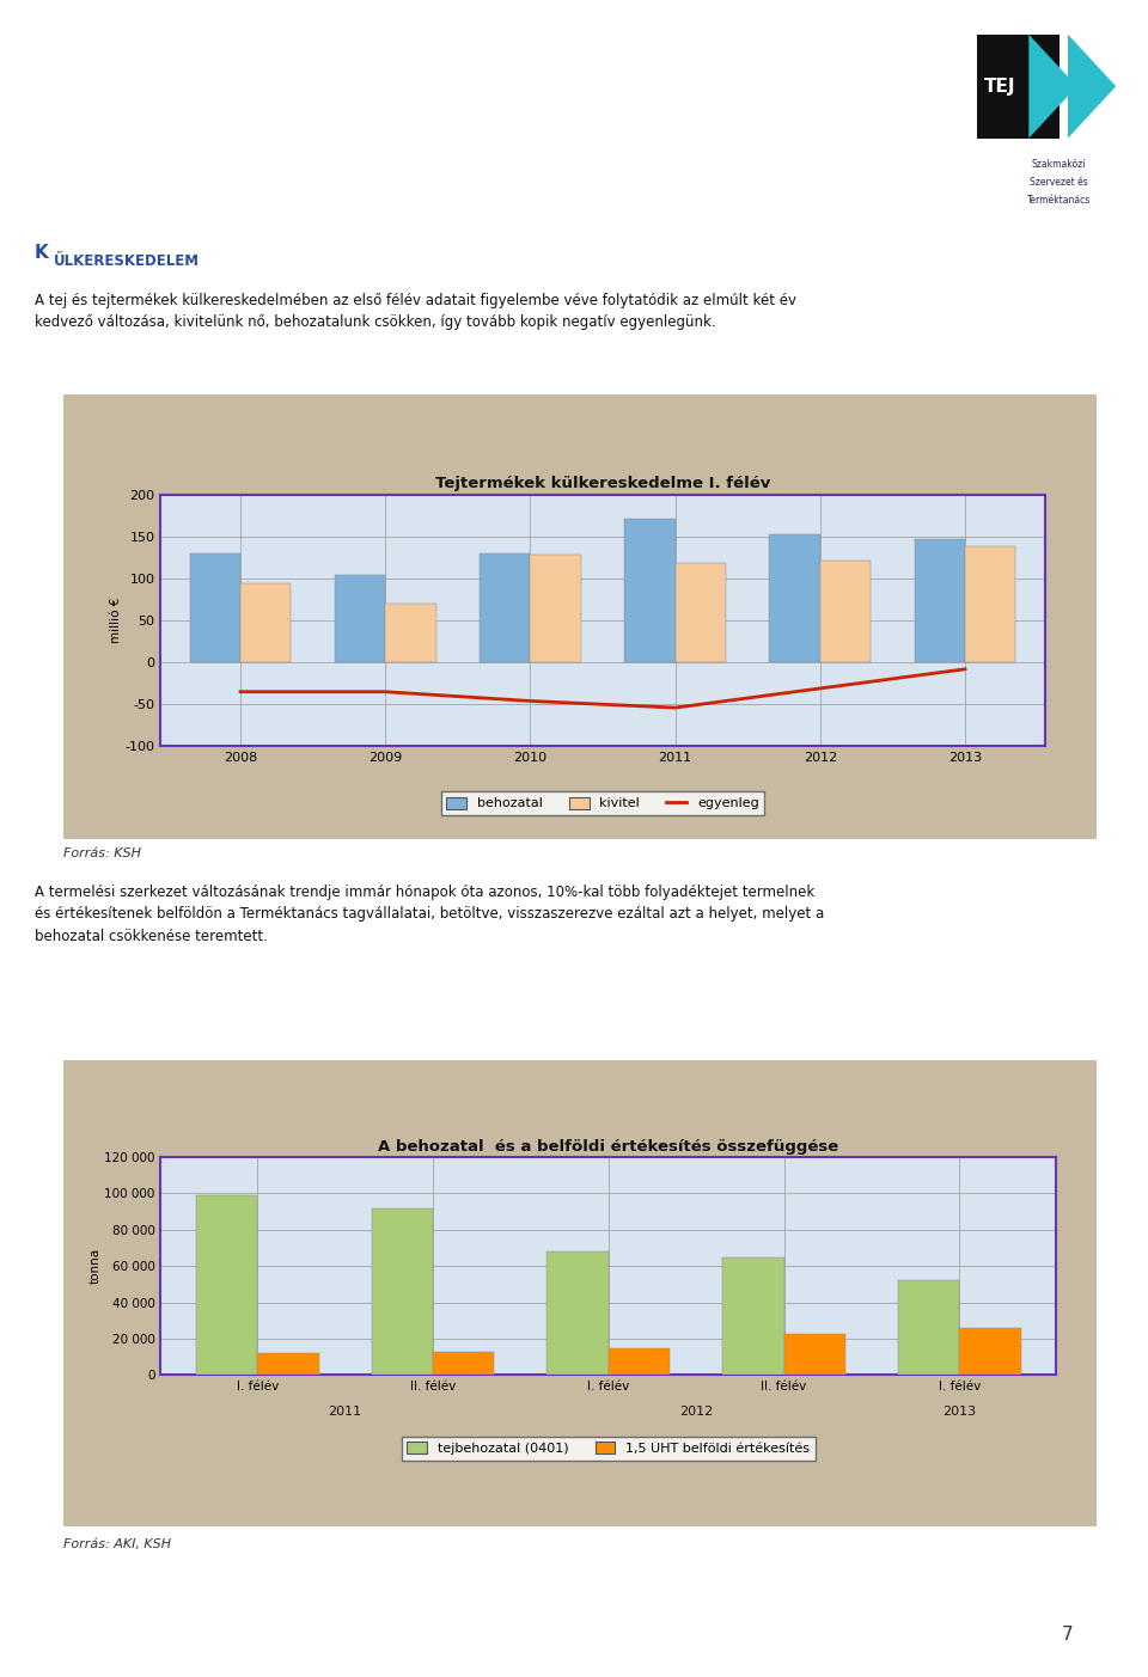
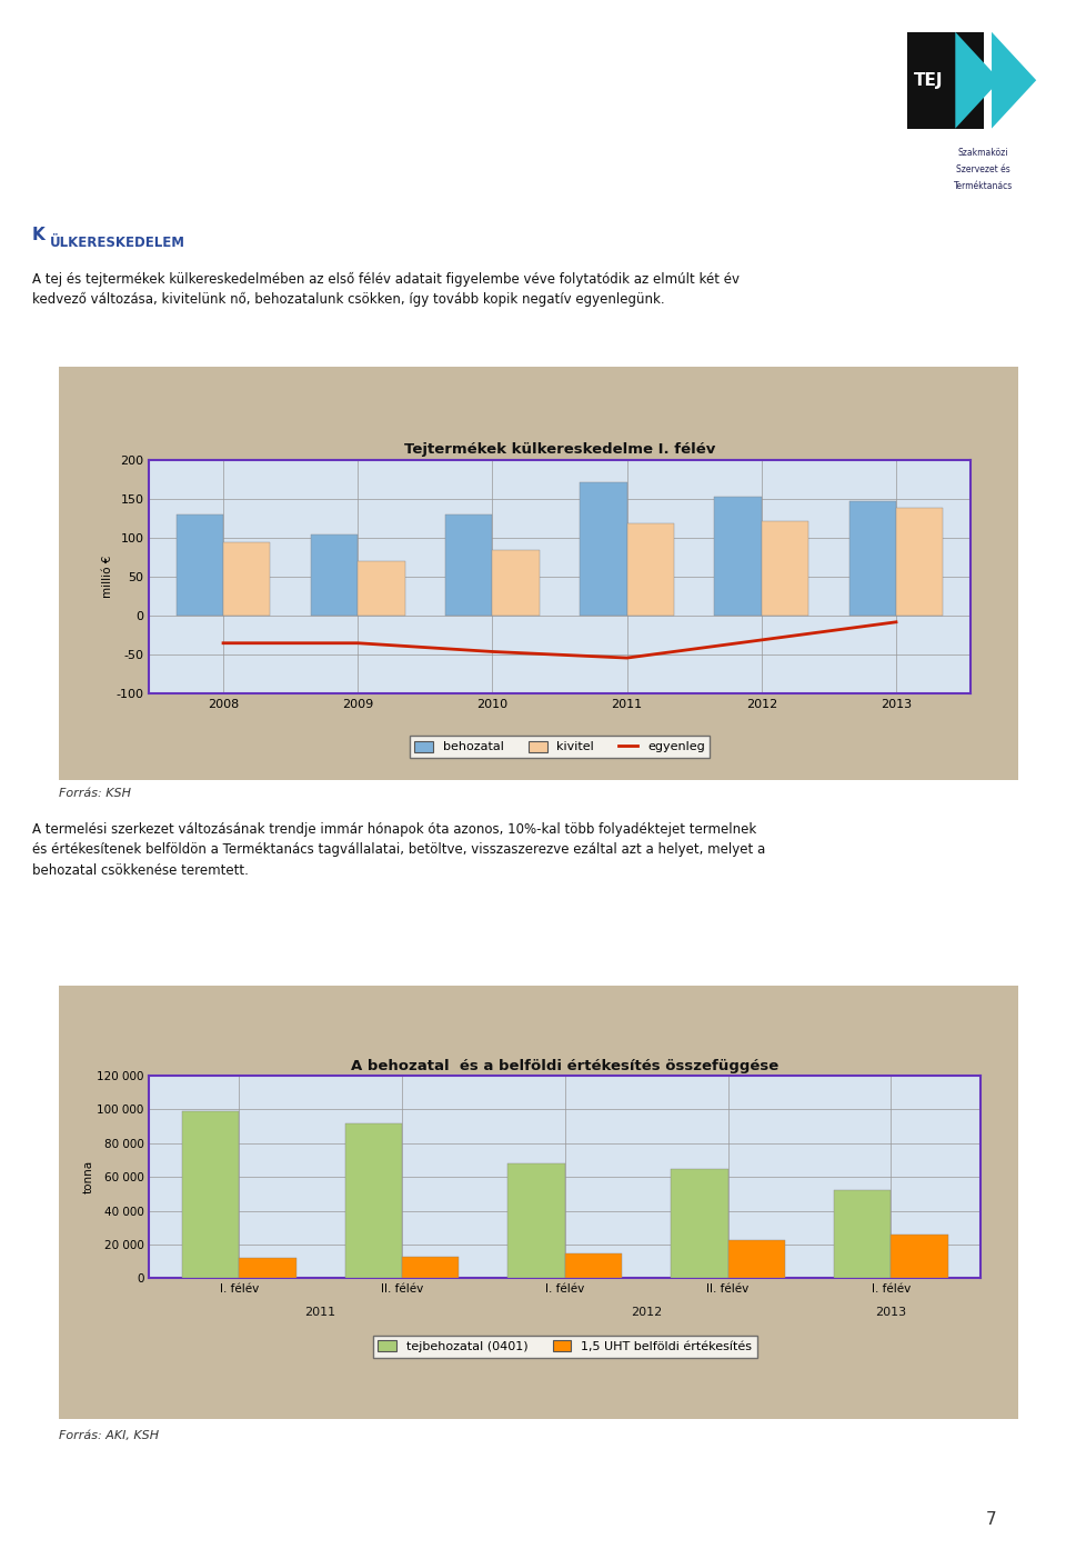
Tejtermékek külkereskedelme I. félév/kivitel/2010: 128 -> 84
